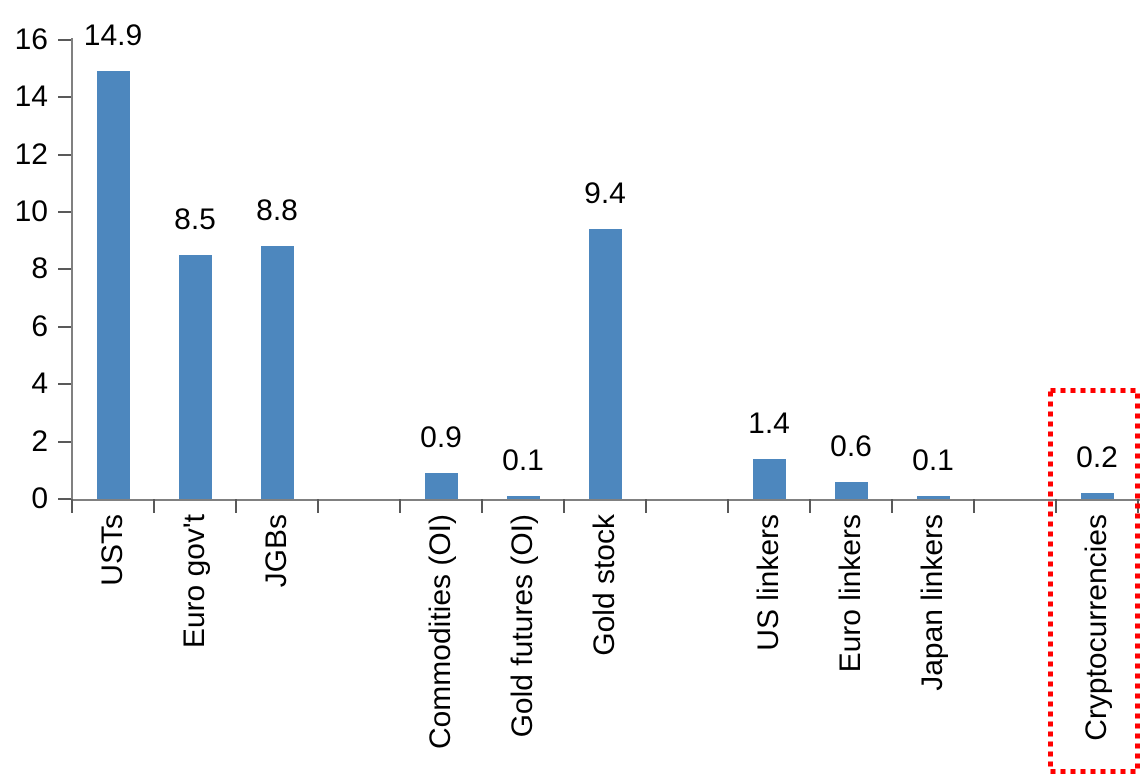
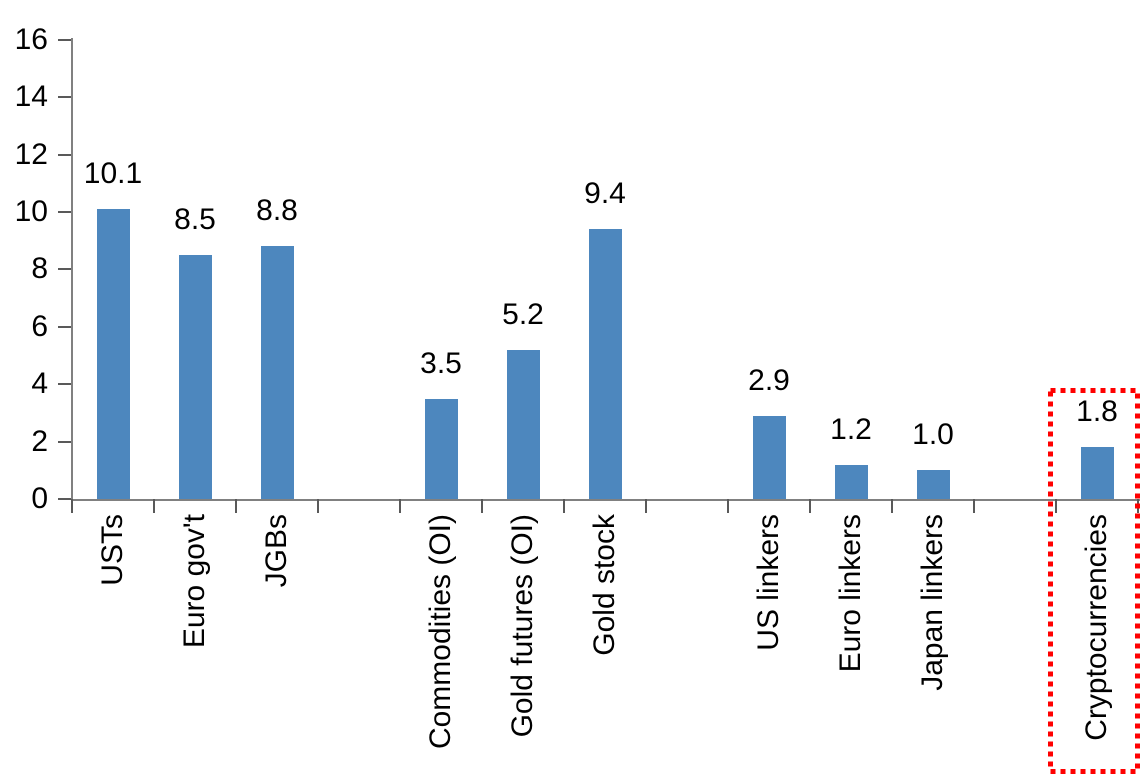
USTs: 14.9 -> 10.1
Commodities (OI): 0.9 -> 3.5
Gold futures (OI): 0.1 -> 5.2
US linkers: 1.4 -> 2.9
Euro linkers: 0.6 -> 1.2
Japan linkers: 0.1 -> 1.0
Cryptocurrencies: 0.2 -> 1.8
